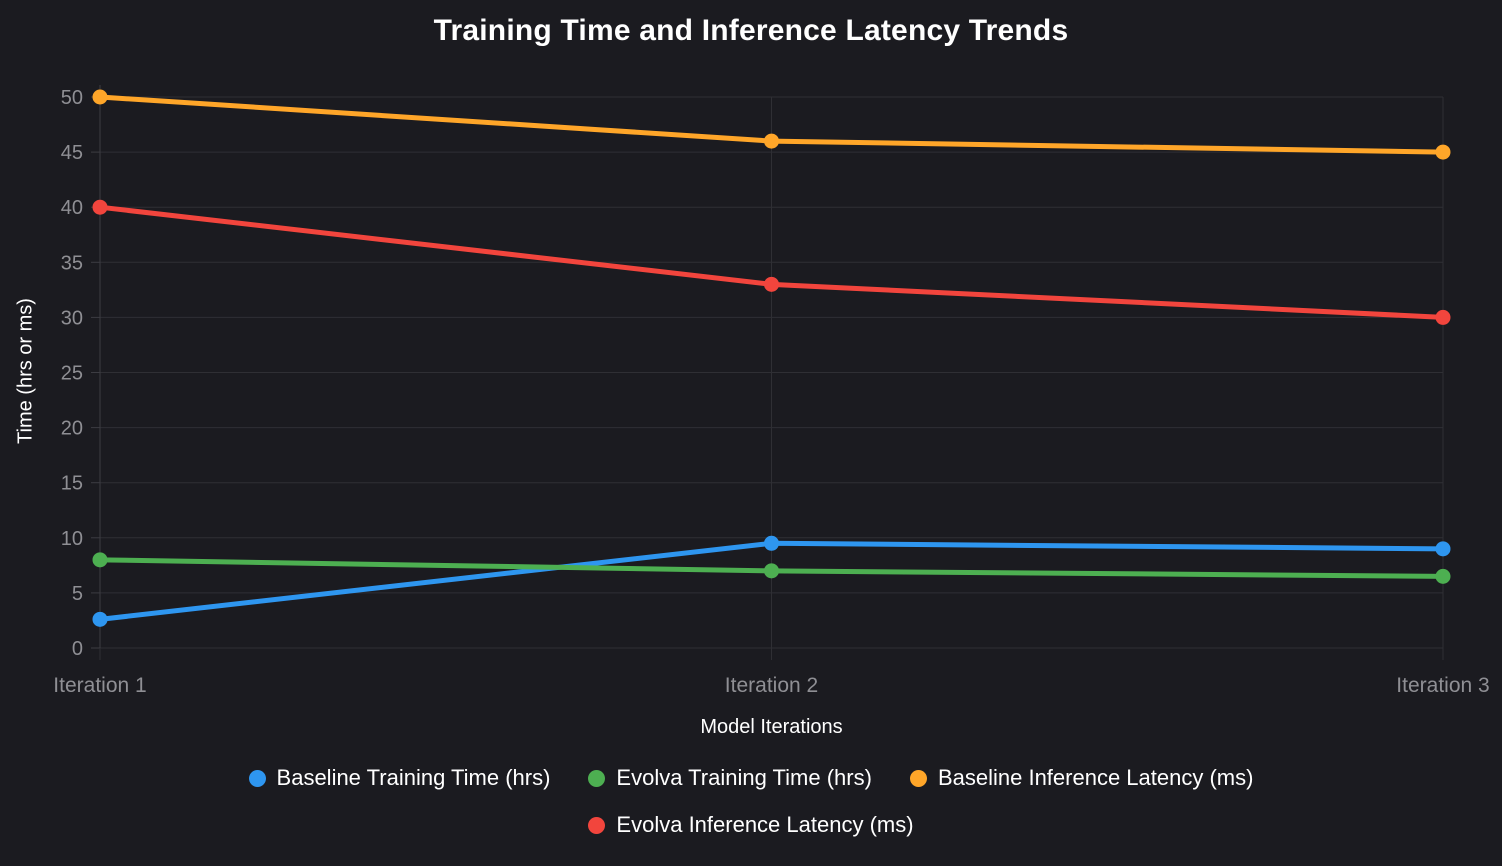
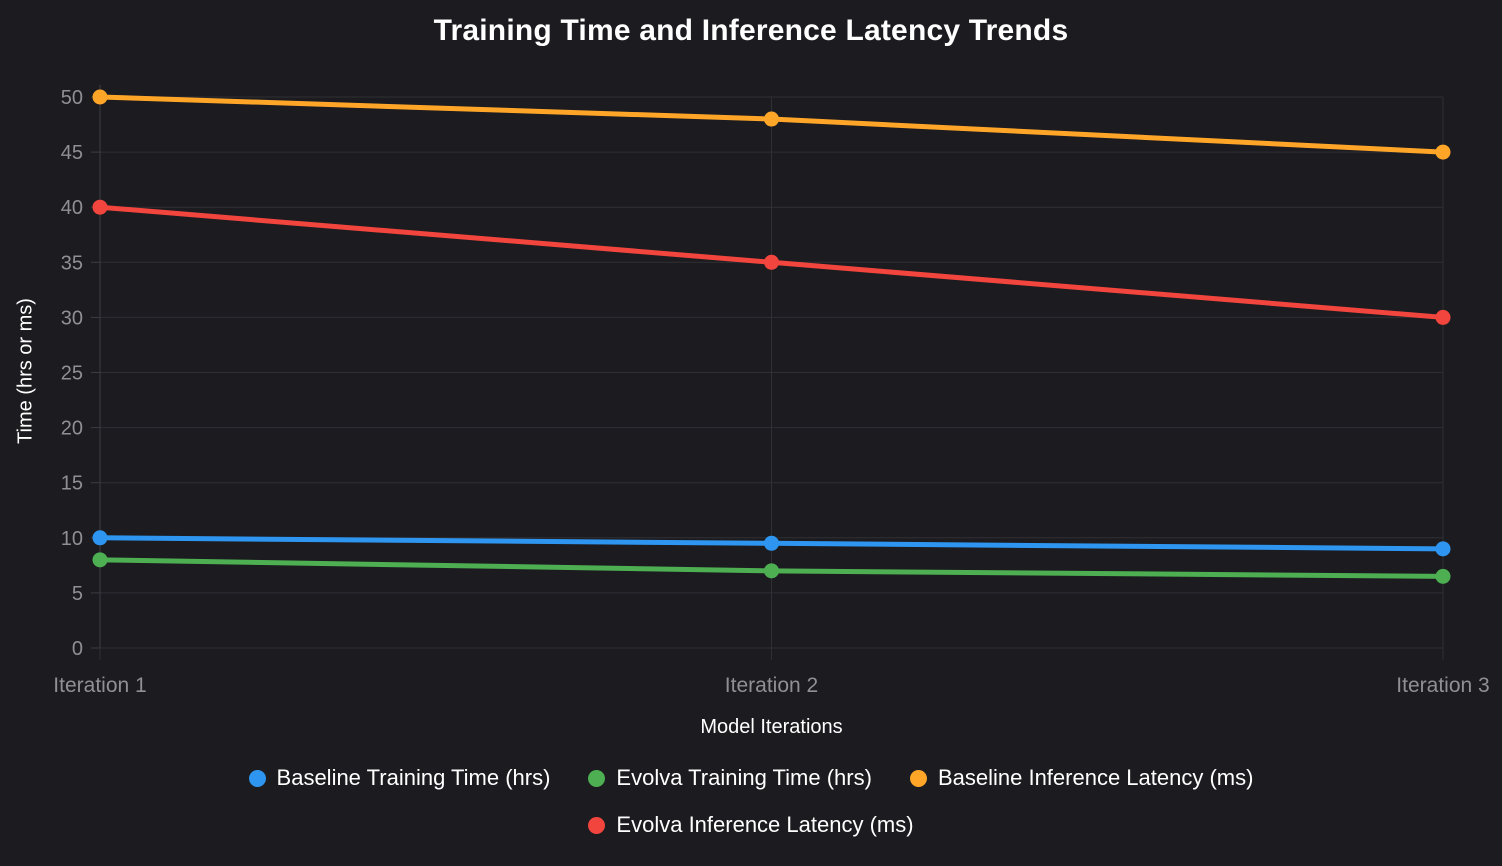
Baseline Training Time (hrs)/Iteration 1: 2.6 -> 10.0
Baseline Inference Latency (ms)/Iteration 2: 46 -> 48
Evolva Inference Latency (ms)/Iteration 2: 33 -> 35
